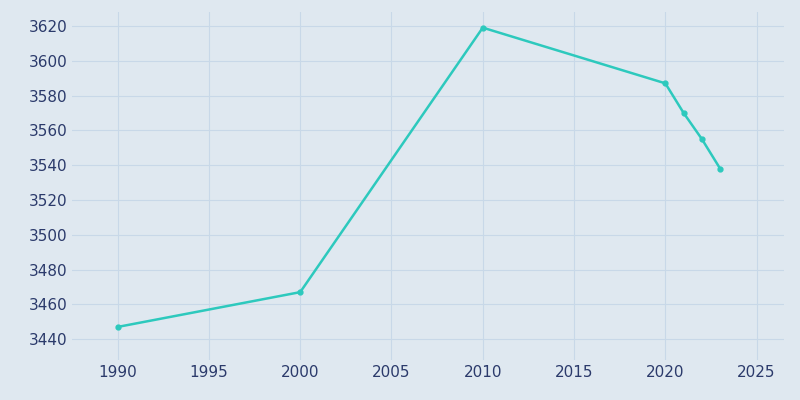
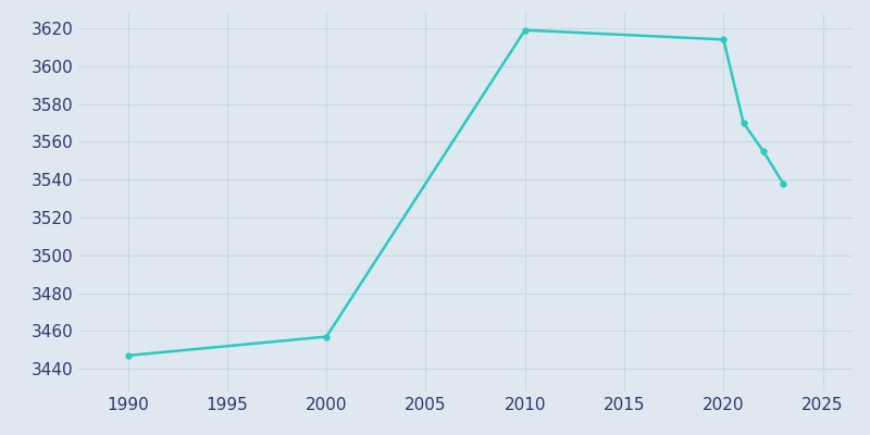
2000: 3467 -> 3457
2020: 3587 -> 3614
